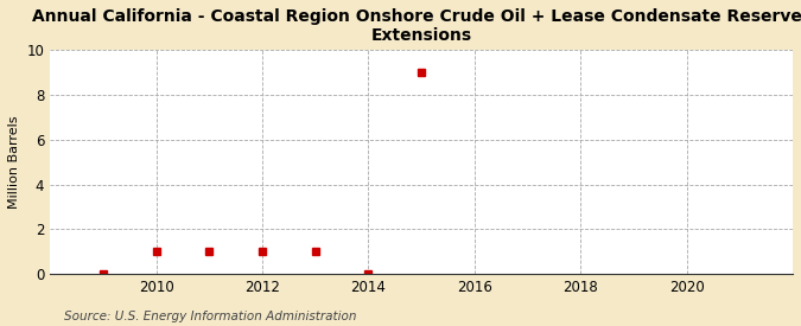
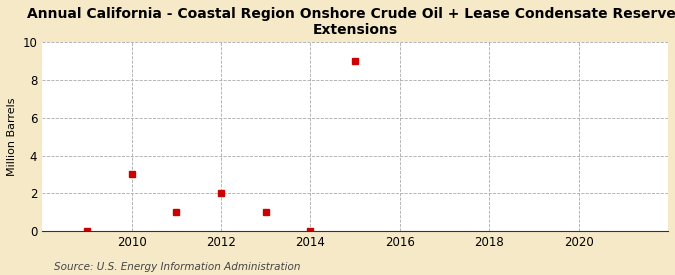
2010: 1 -> 3
2012: 1 -> 2
